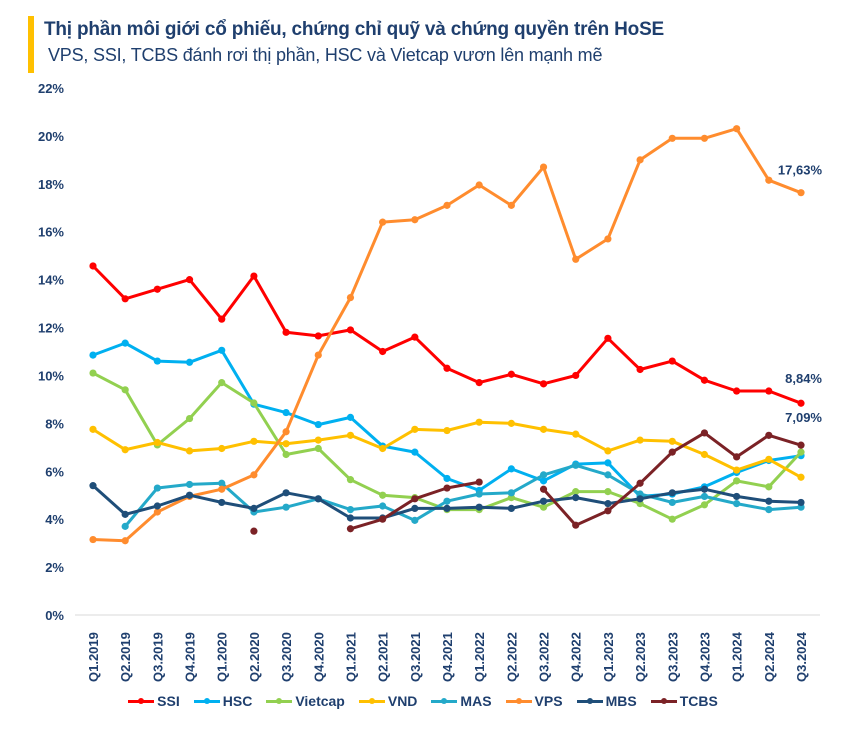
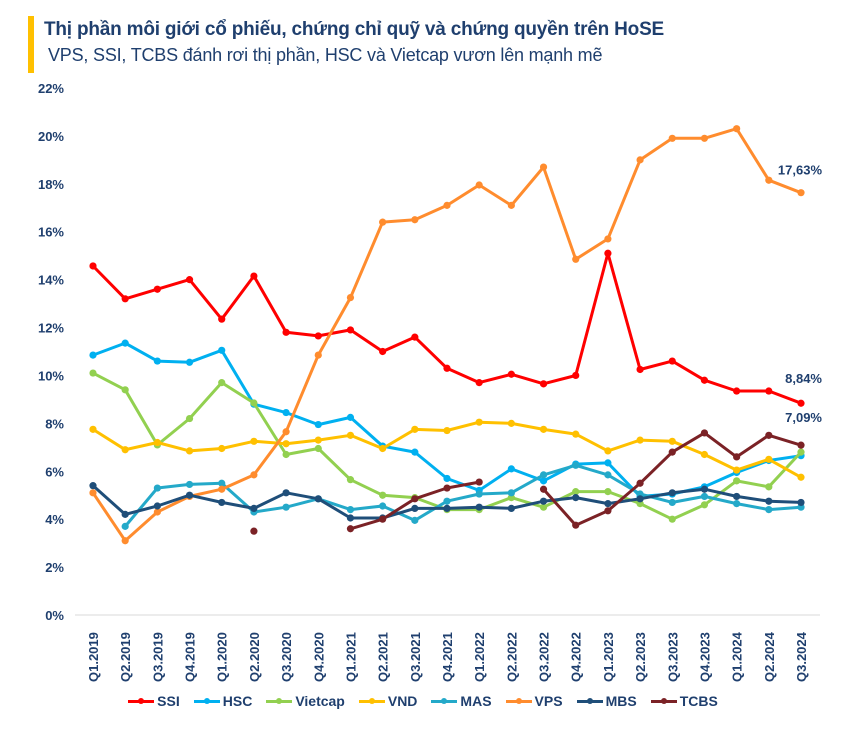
VPS/Q1.2019: 3.1% -> 5.1%
SSI/Q1.2023: 11.6% -> 15.1%
